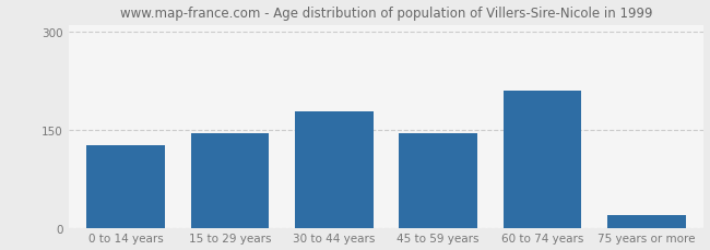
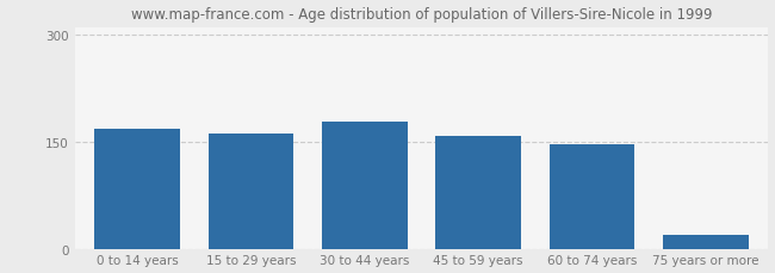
0 to 14 years: 126 -> 168
15 to 29 years: 144 -> 161
45 to 59 years: 144 -> 158
60 to 74 years: 210 -> 146
